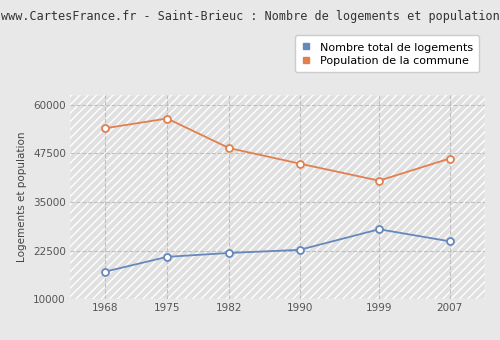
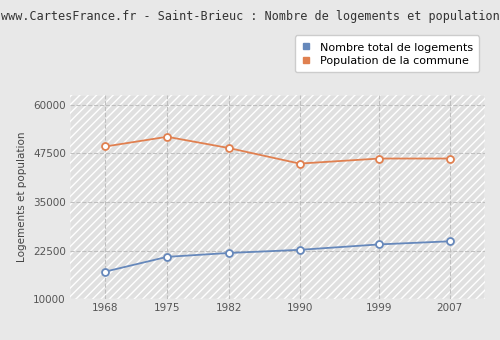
Population de la commune/1968: 54000 -> 49300
Population de la commune/1975: 56500 -> 51800
Nombre total de logements/1999: 28000 -> 24100
Population de la commune/1999: 40500 -> 46200
